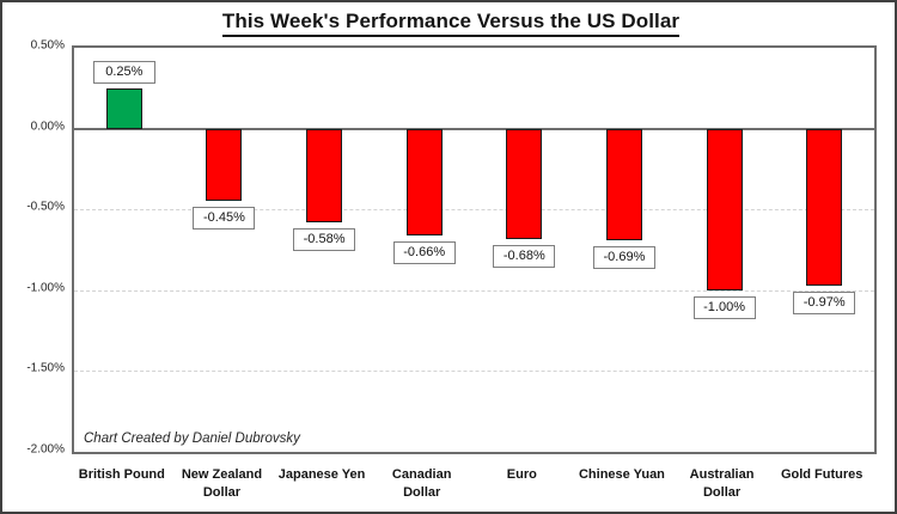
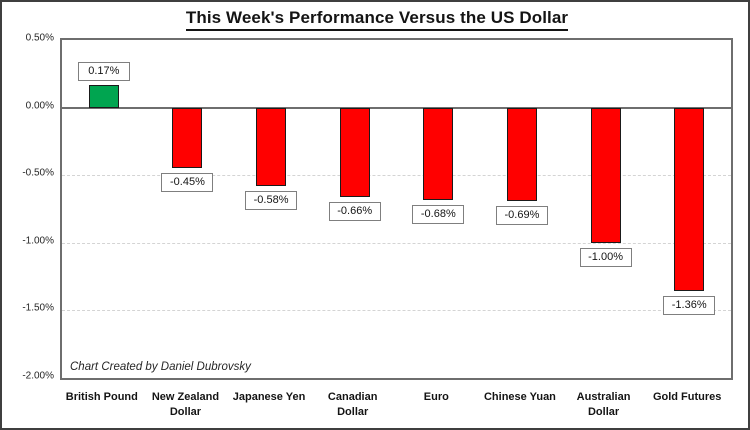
British Pound: 0.25% -> 0.17%
Gold Futures: -0.97% -> -1.36%
